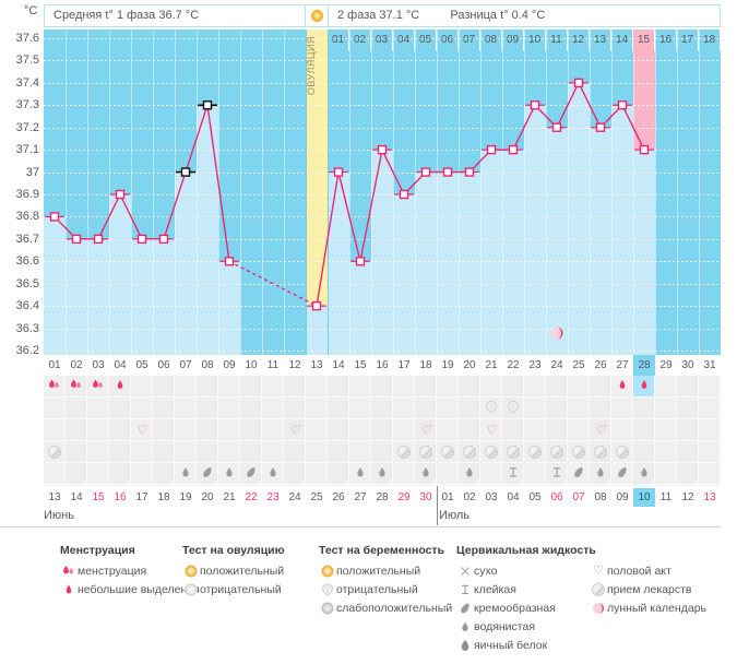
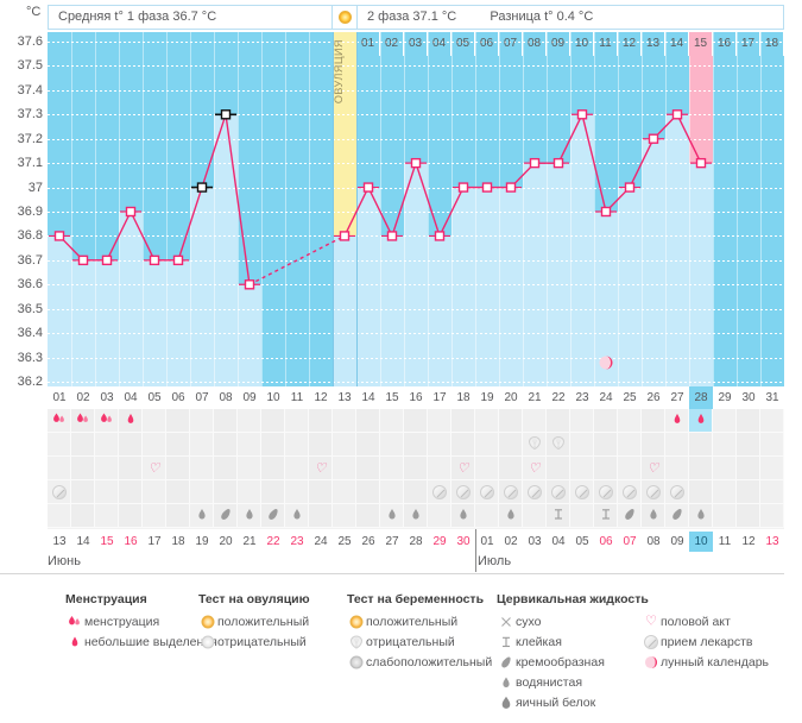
13: 36.4 -> 36.8
15: 36.6 -> 36.8
17: 36.9 -> 36.8
24: 37.2 -> 36.9
25: 37.4 -> 37.0
